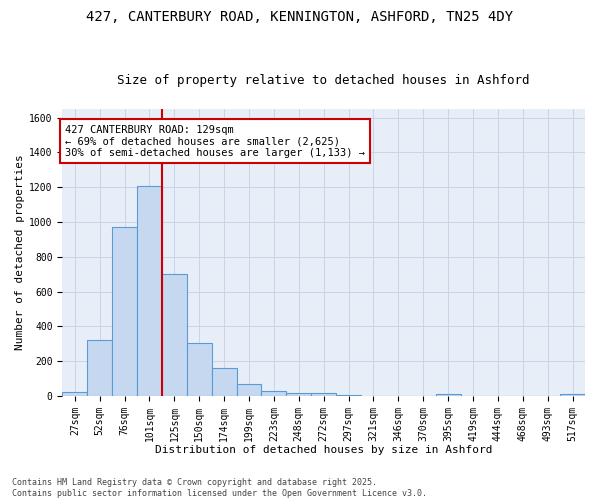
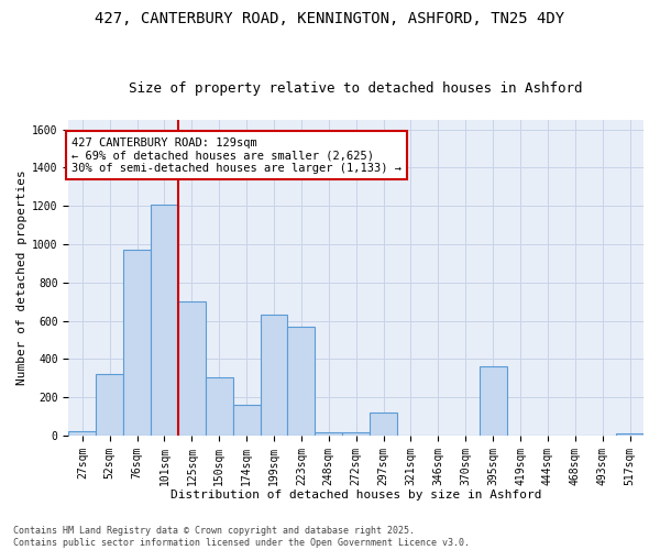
199sqm: 70 -> 630
223sqm: 30 -> 570
297sqm: 0 -> 120
395sqm: 10 -> 360
